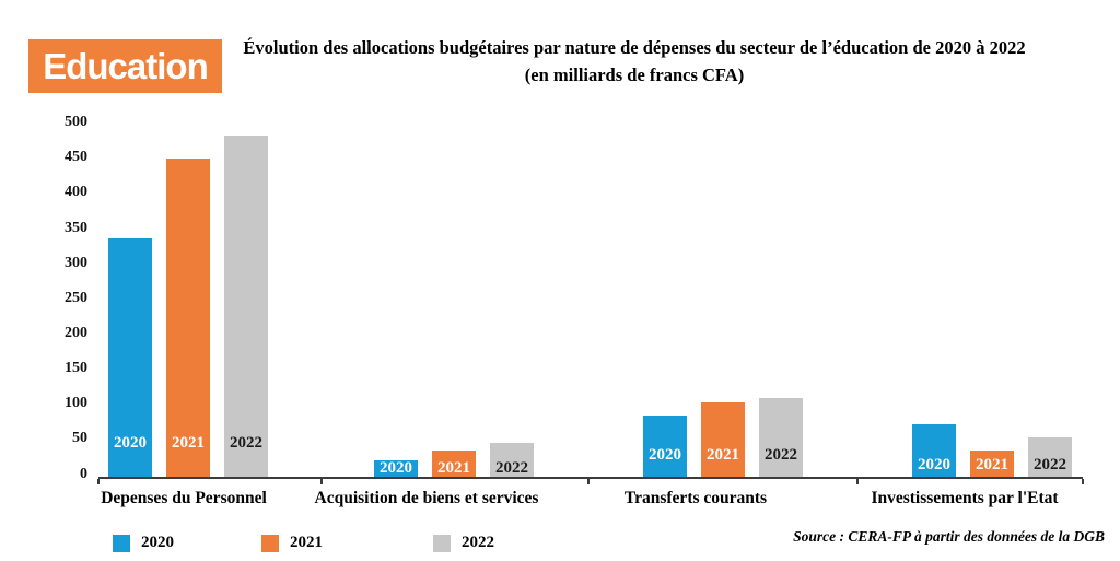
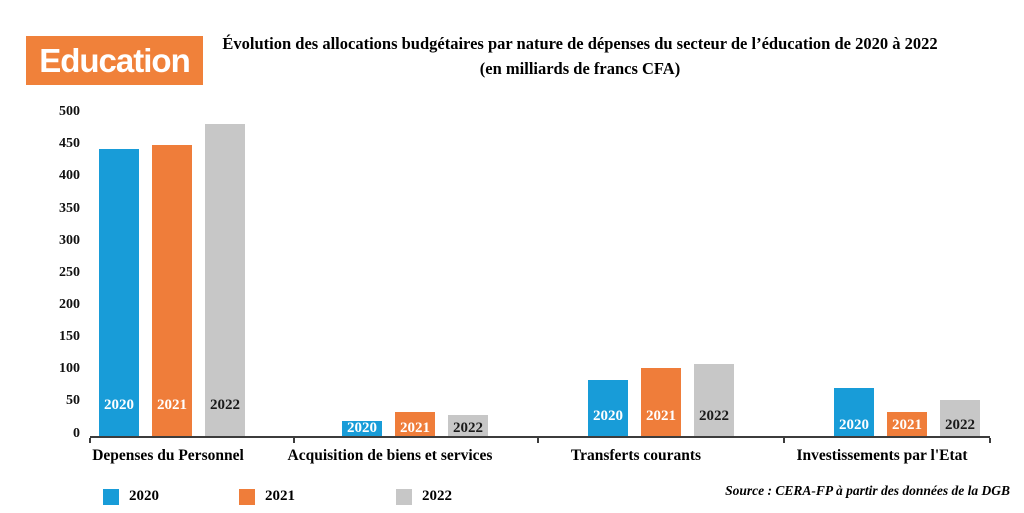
2020/Depenses du Personnel: 340 -> 450
2022/Acquisition de biens et services: 50 -> 30
